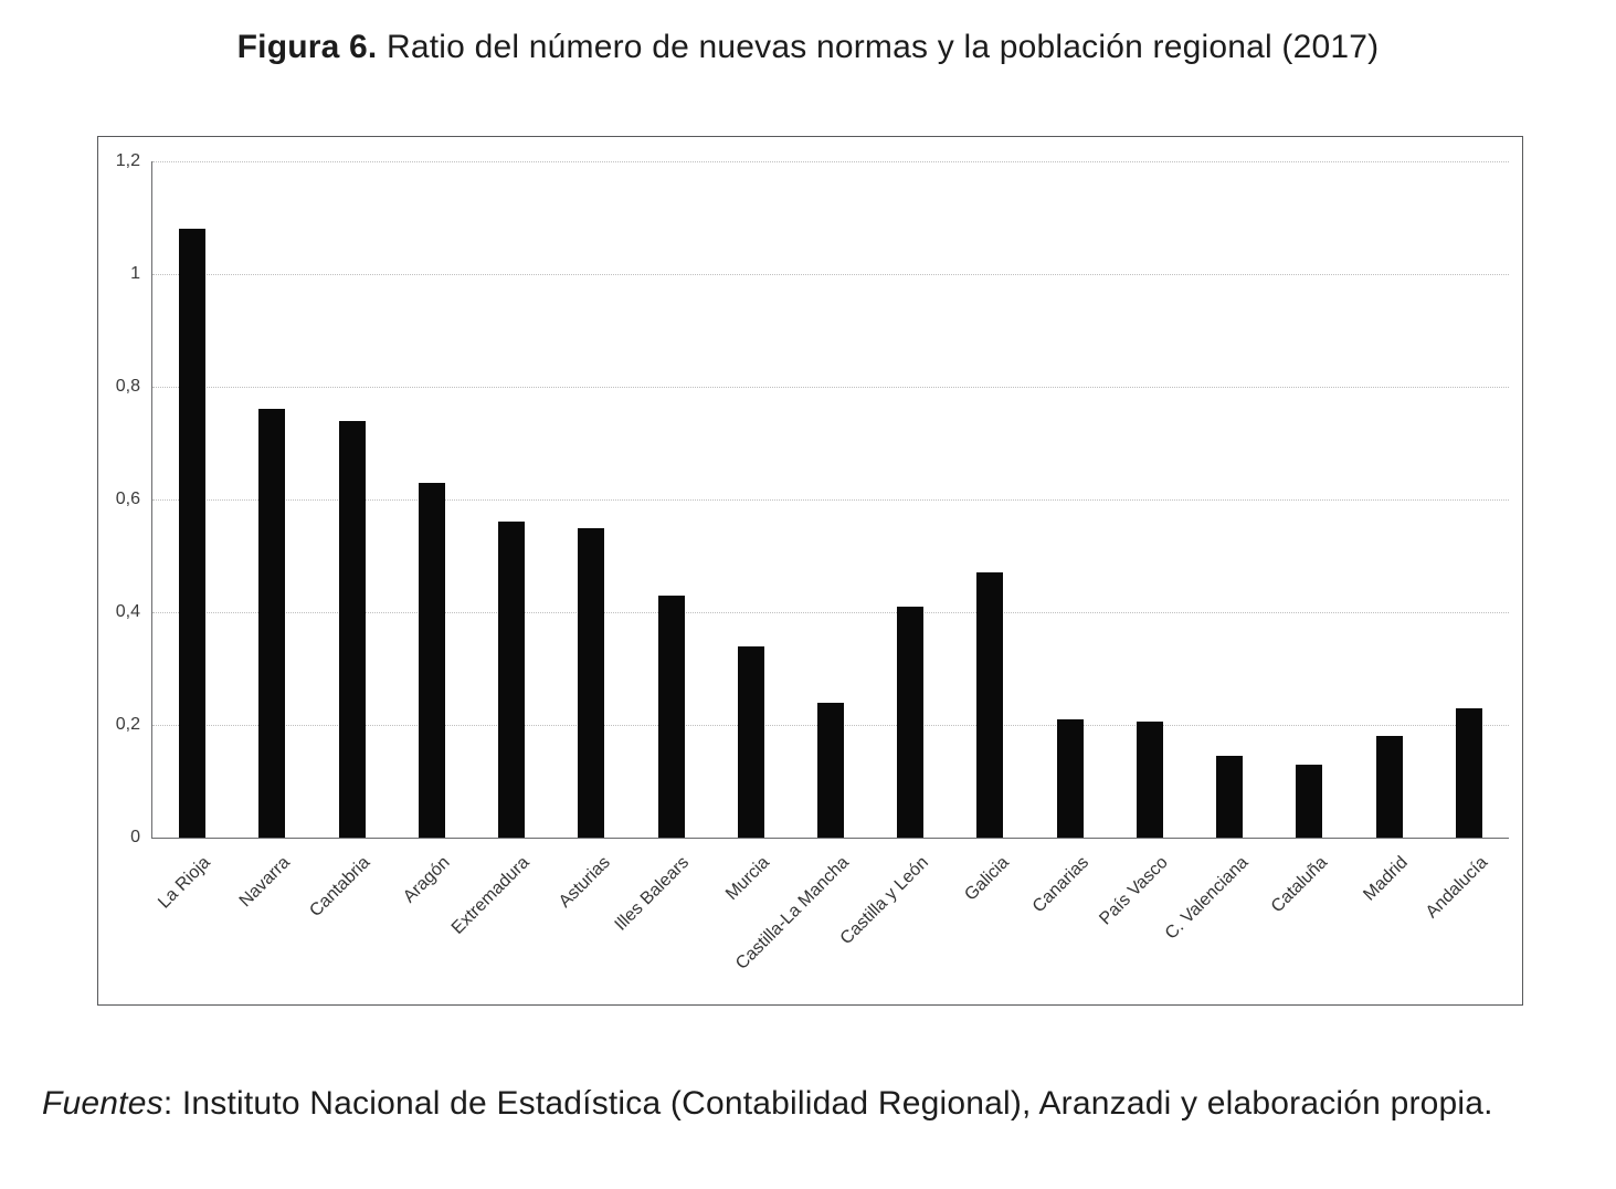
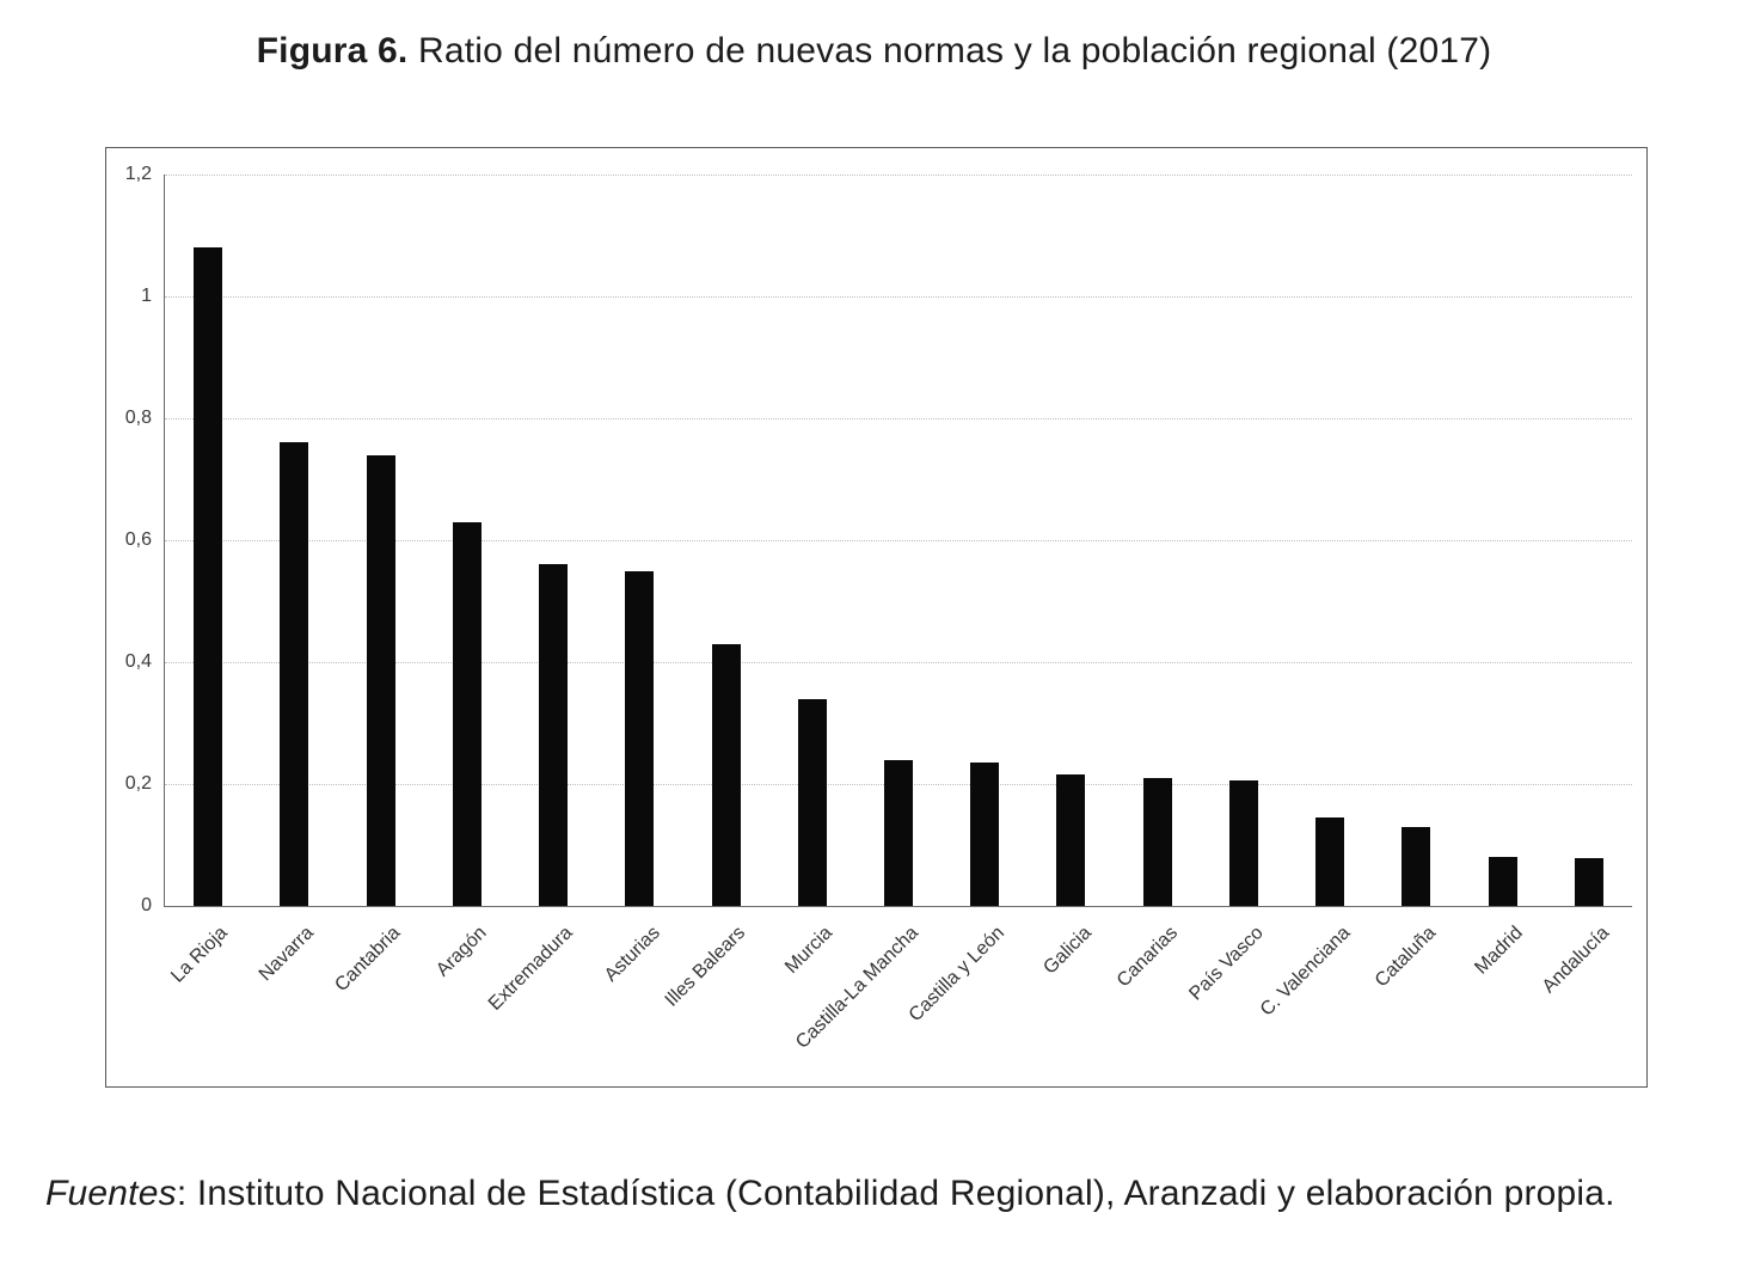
Castilla y León: 0,41 -> 0,23
Galicia: 0,47 -> 0,21
Madrid: 0,18 -> 0,08
Andalucía: 0,23 -> 0,08
